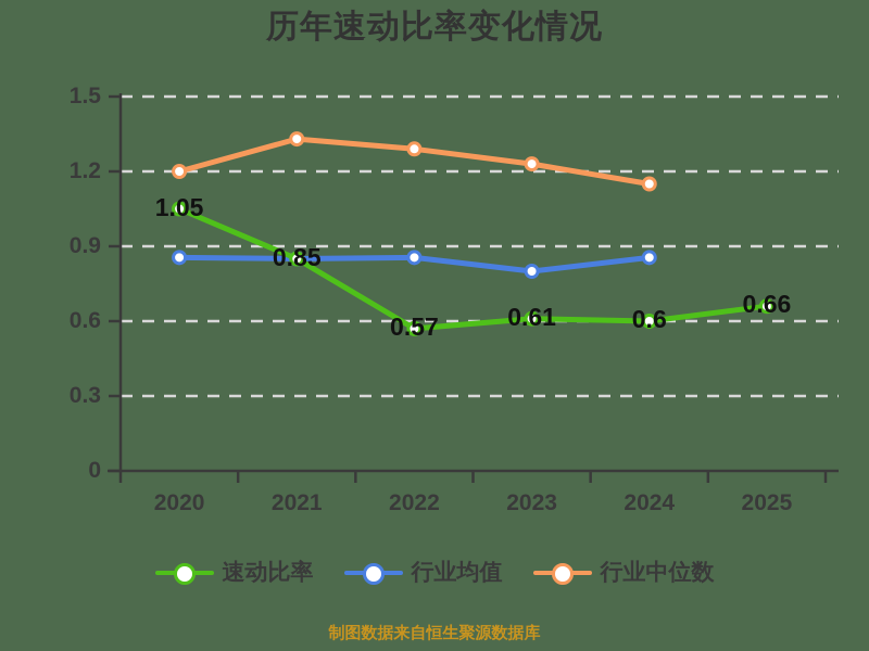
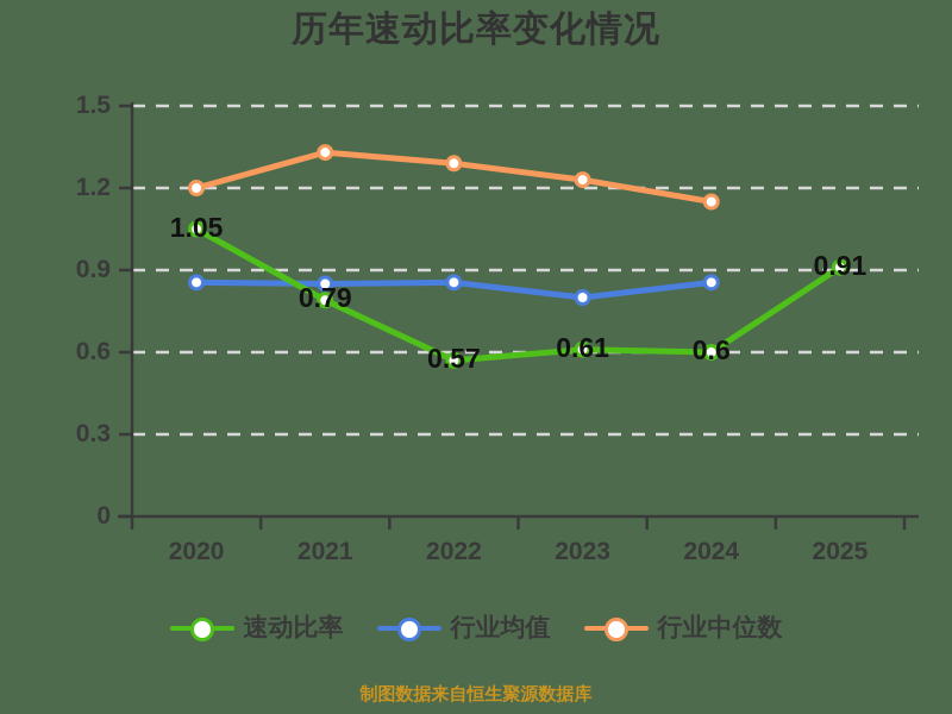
速动比率/2021: 0.85 -> 0.79
速动比率/2025: 0.66 -> 0.91
